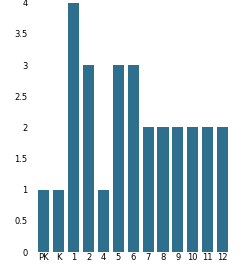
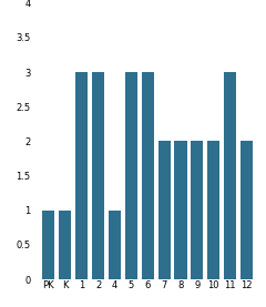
1: 4 -> 3
11: 2 -> 3
